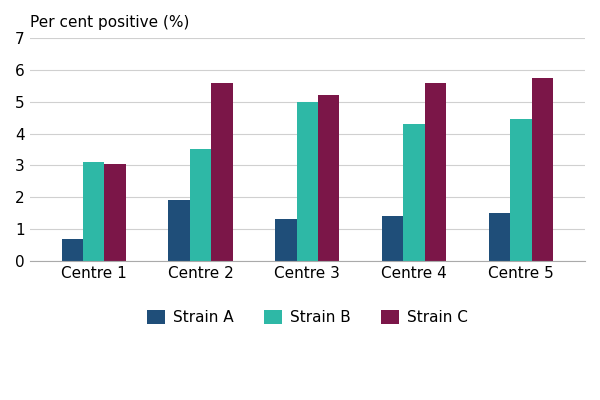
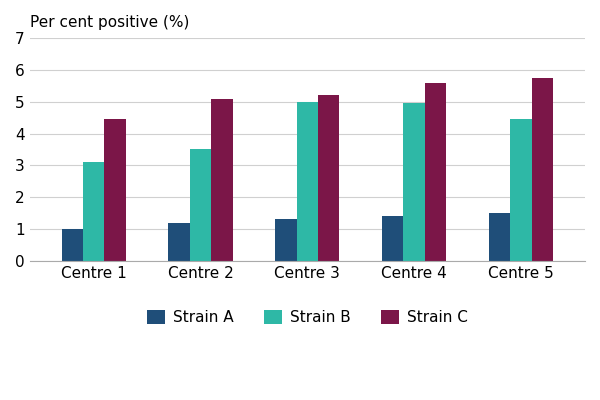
Strain A/Centre 1: 0.7 -> 1.0
Strain C/Centre 1: 3.05 -> 4.45
Strain A/Centre 2: 1.9 -> 1.2
Strain C/Centre 2: 5.60 -> 5.10
Strain B/Centre 4: 4.30 -> 4.95
